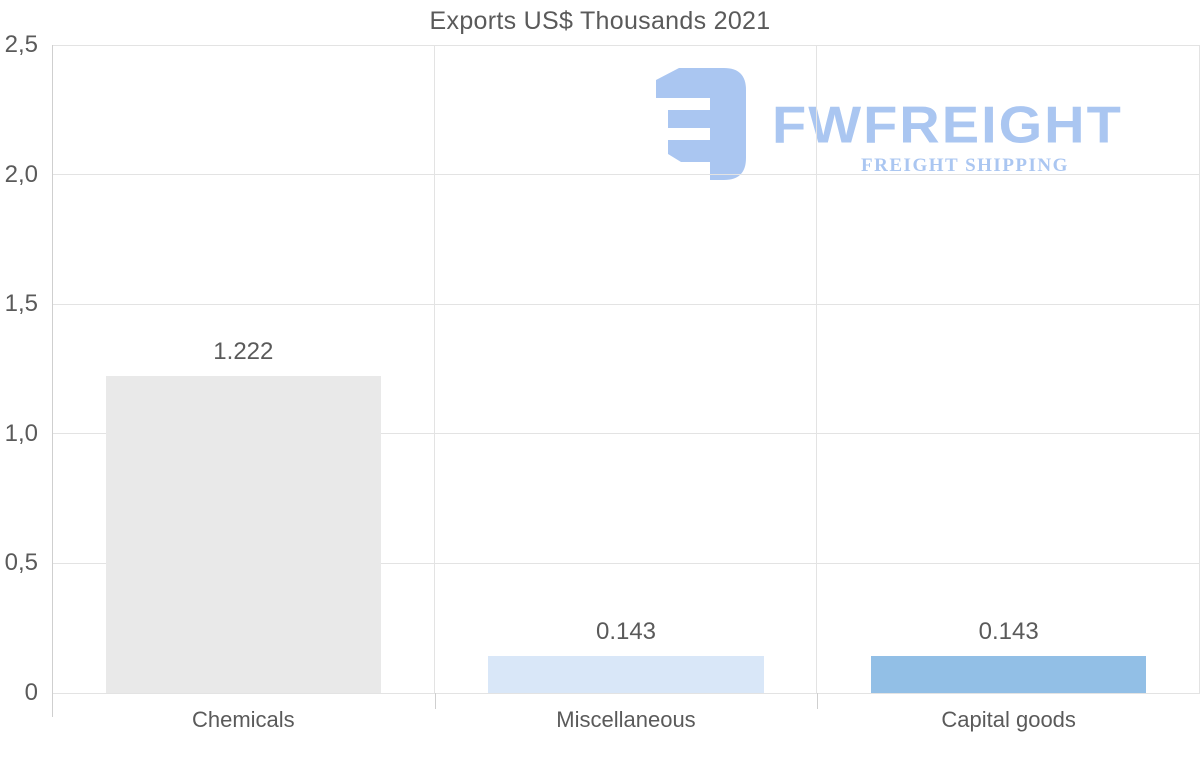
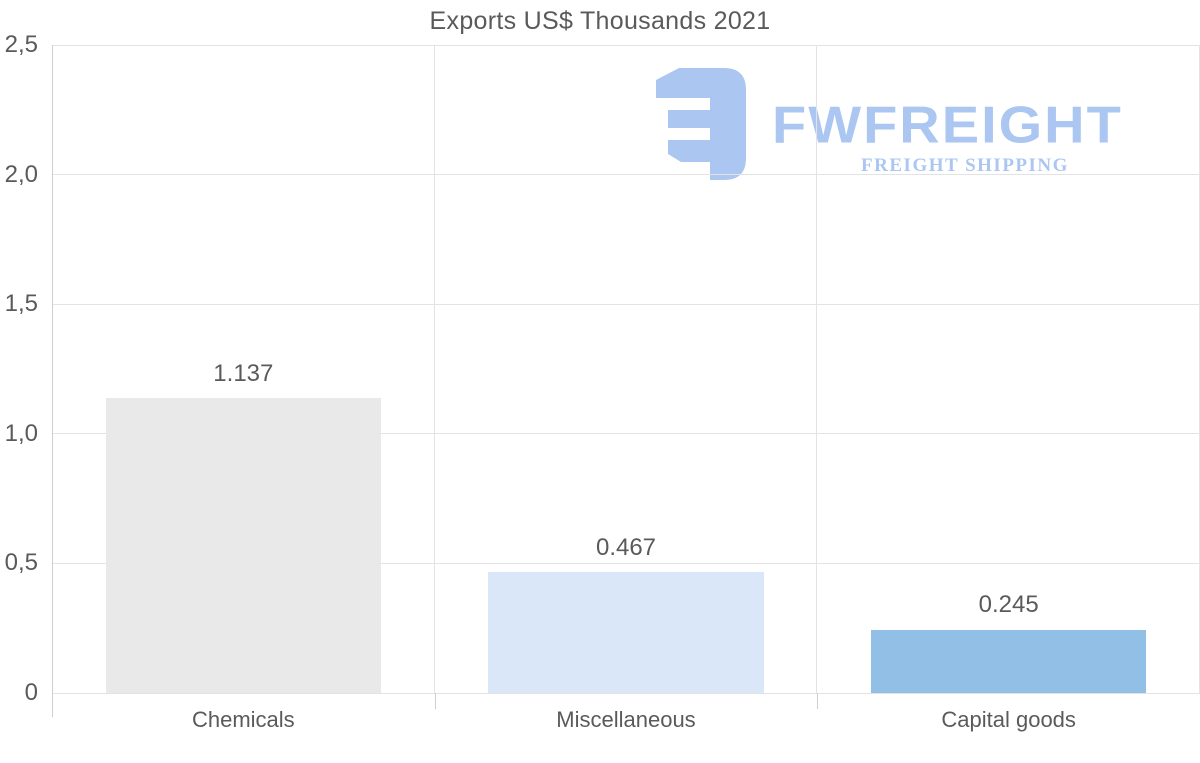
Chemicals: 1.222 -> 1.137
Miscellaneous: 0.143 -> 0.467
Capital goods: 0.143 -> 0.245
